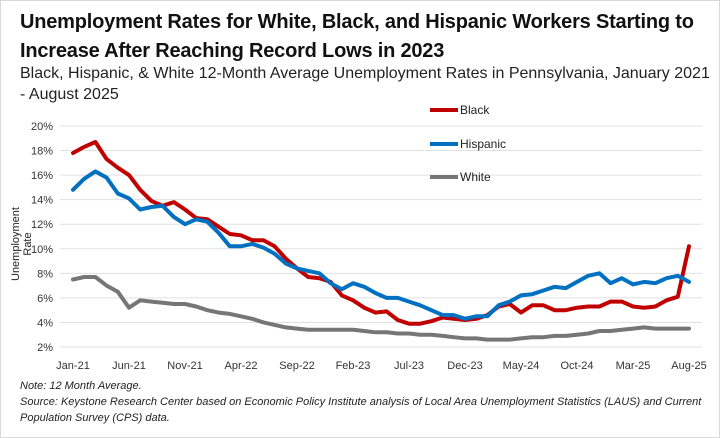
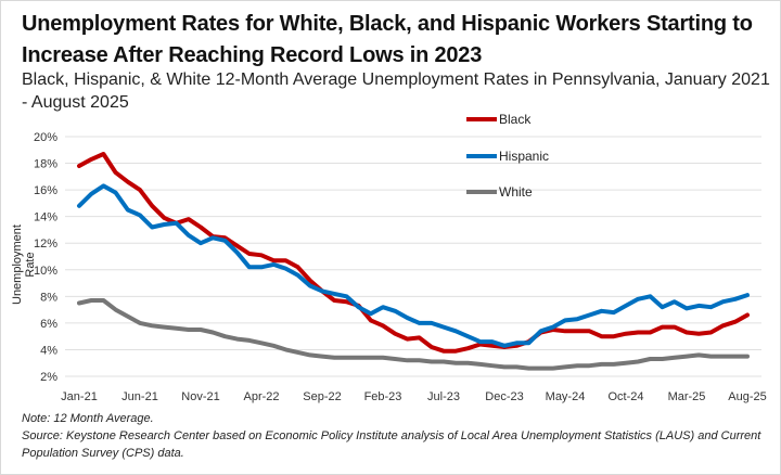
White/Jun-21: 5.2% -> 6.0%
Black/May-24: 4.8% -> 5.4%
Black/Aug-25: 10.2% -> 6.6%
Hispanic/Aug-25: 7.3% -> 8.1%
